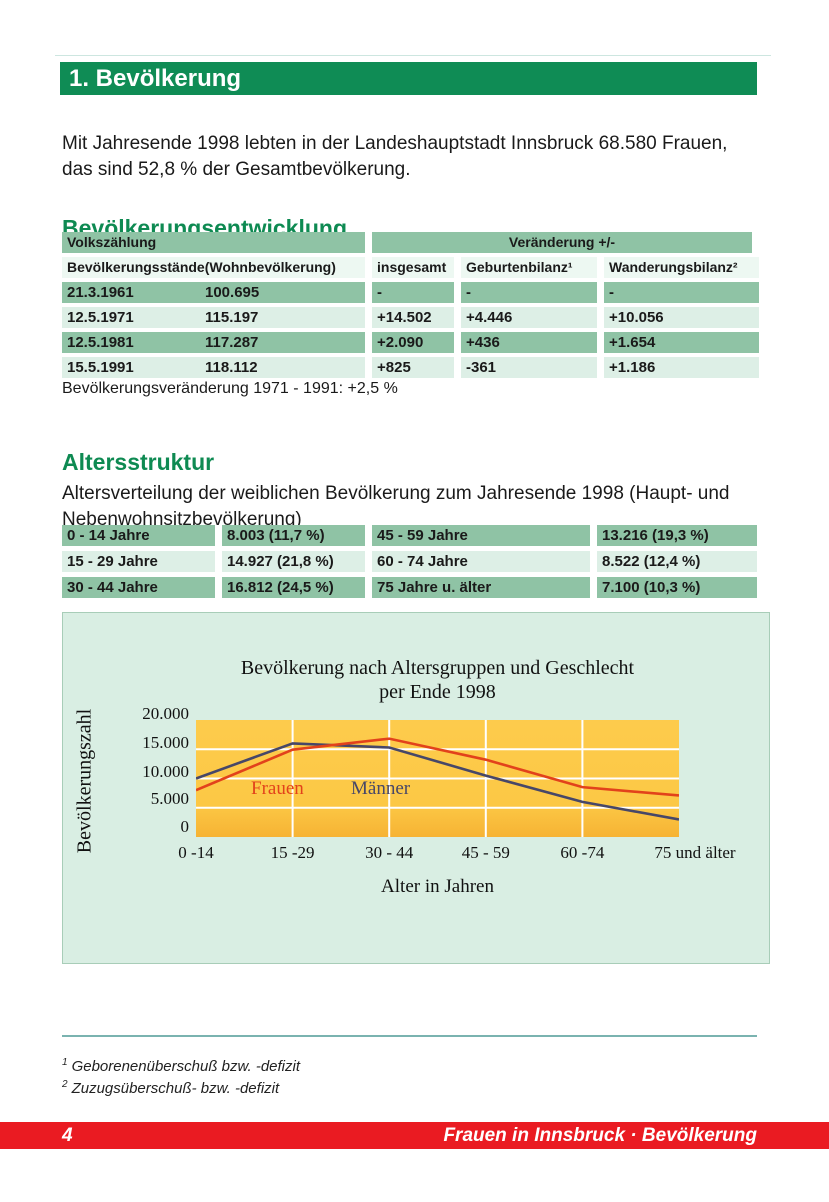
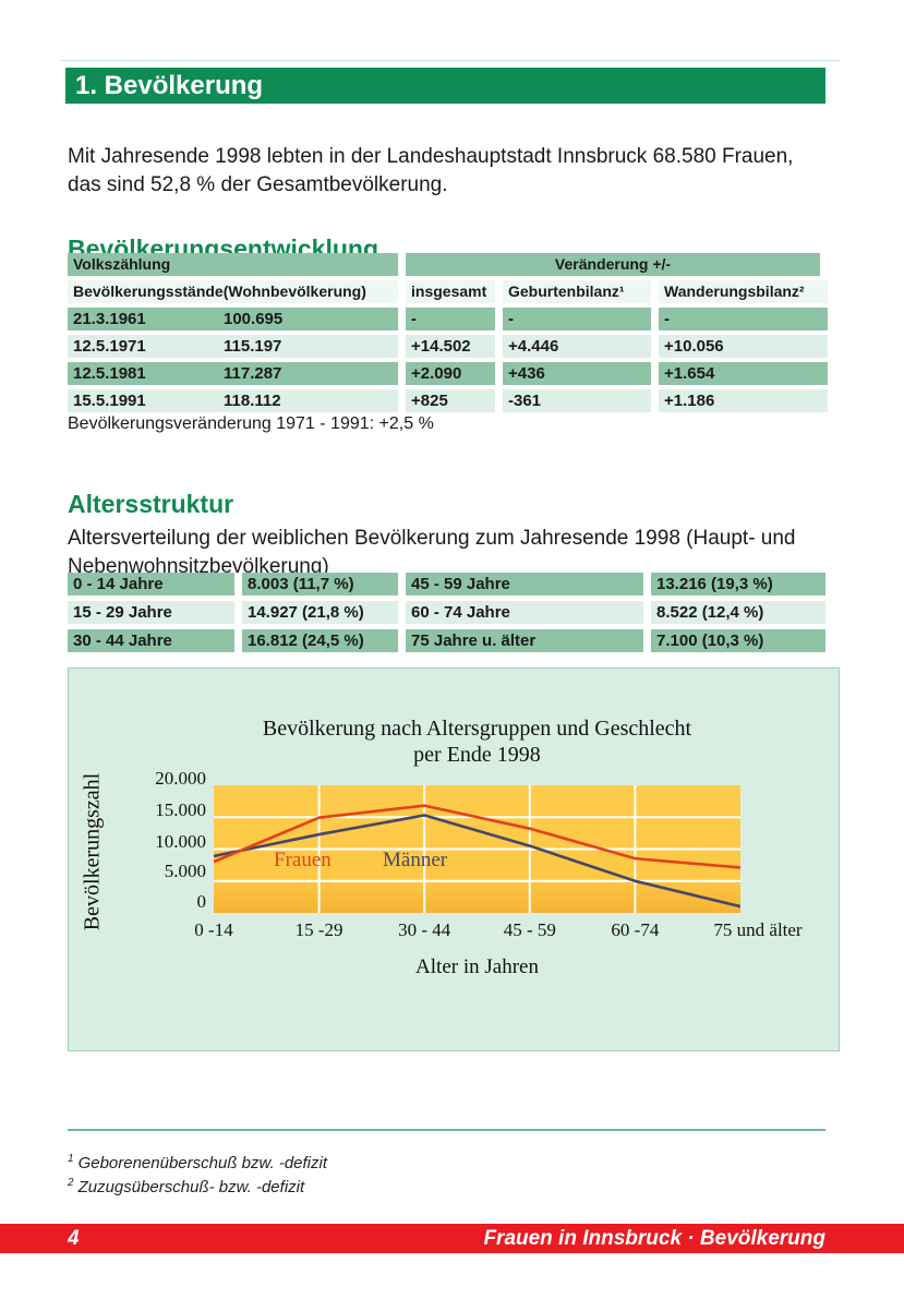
Männer/0 -14: 10000 -> 9000
Männer/15 -29: 16000 -> 12000
Männer/60 -74: 6000 -> 5000
Männer/75 und älter: 3000 -> 1000
